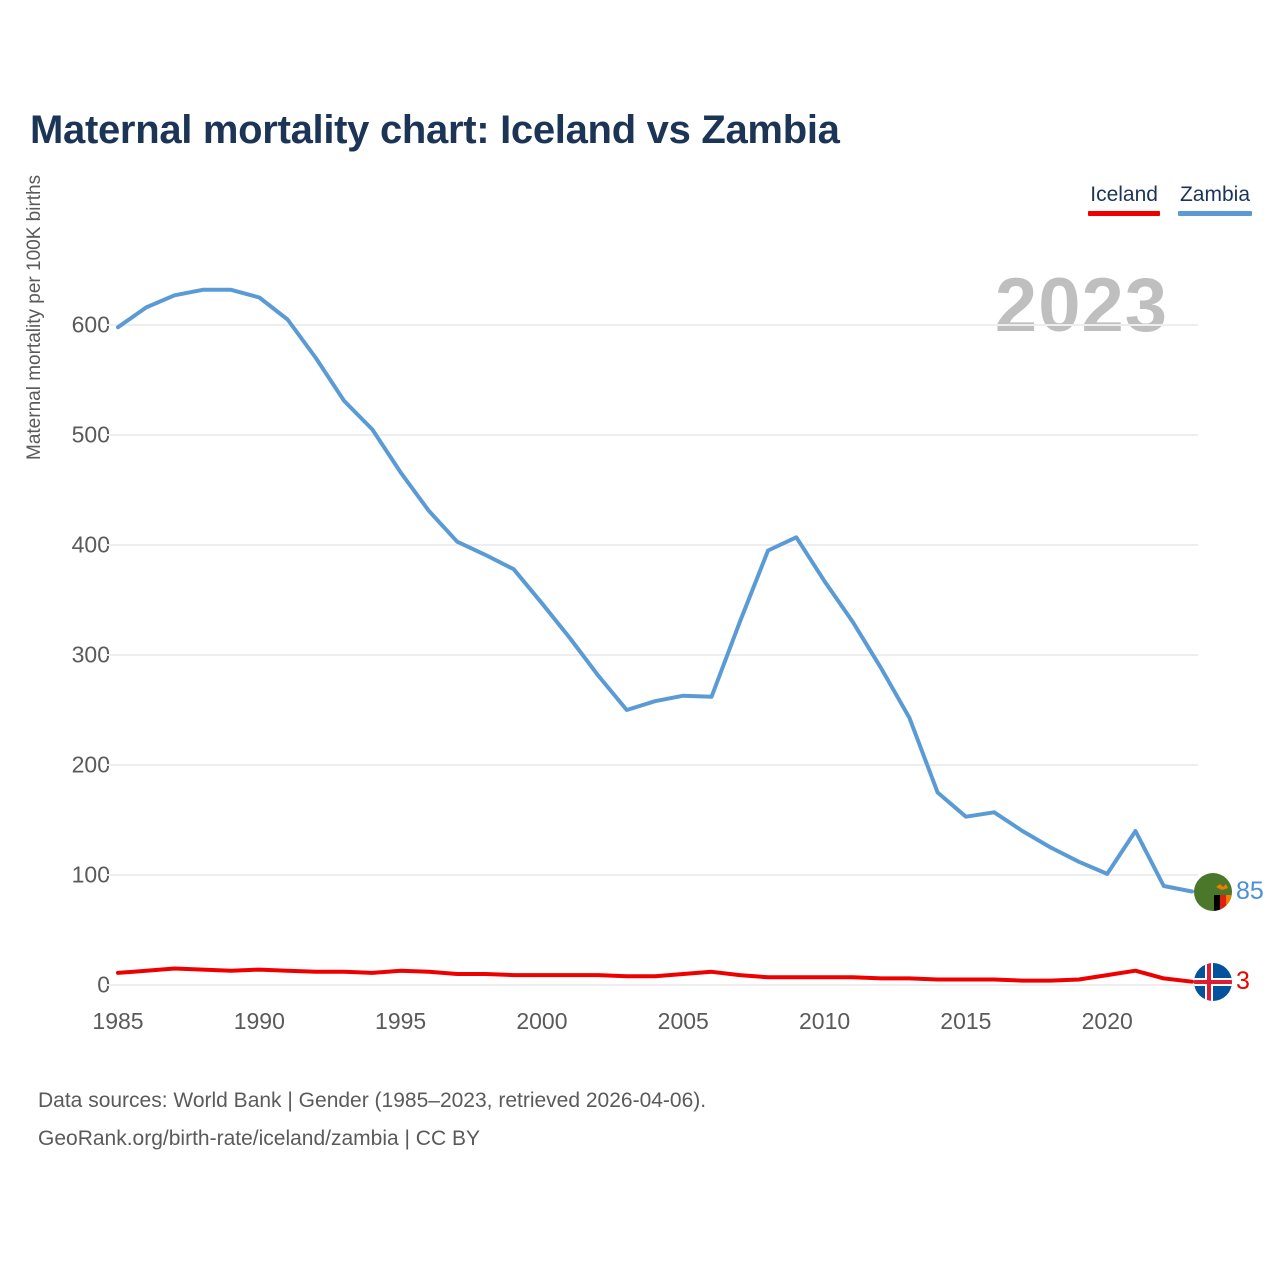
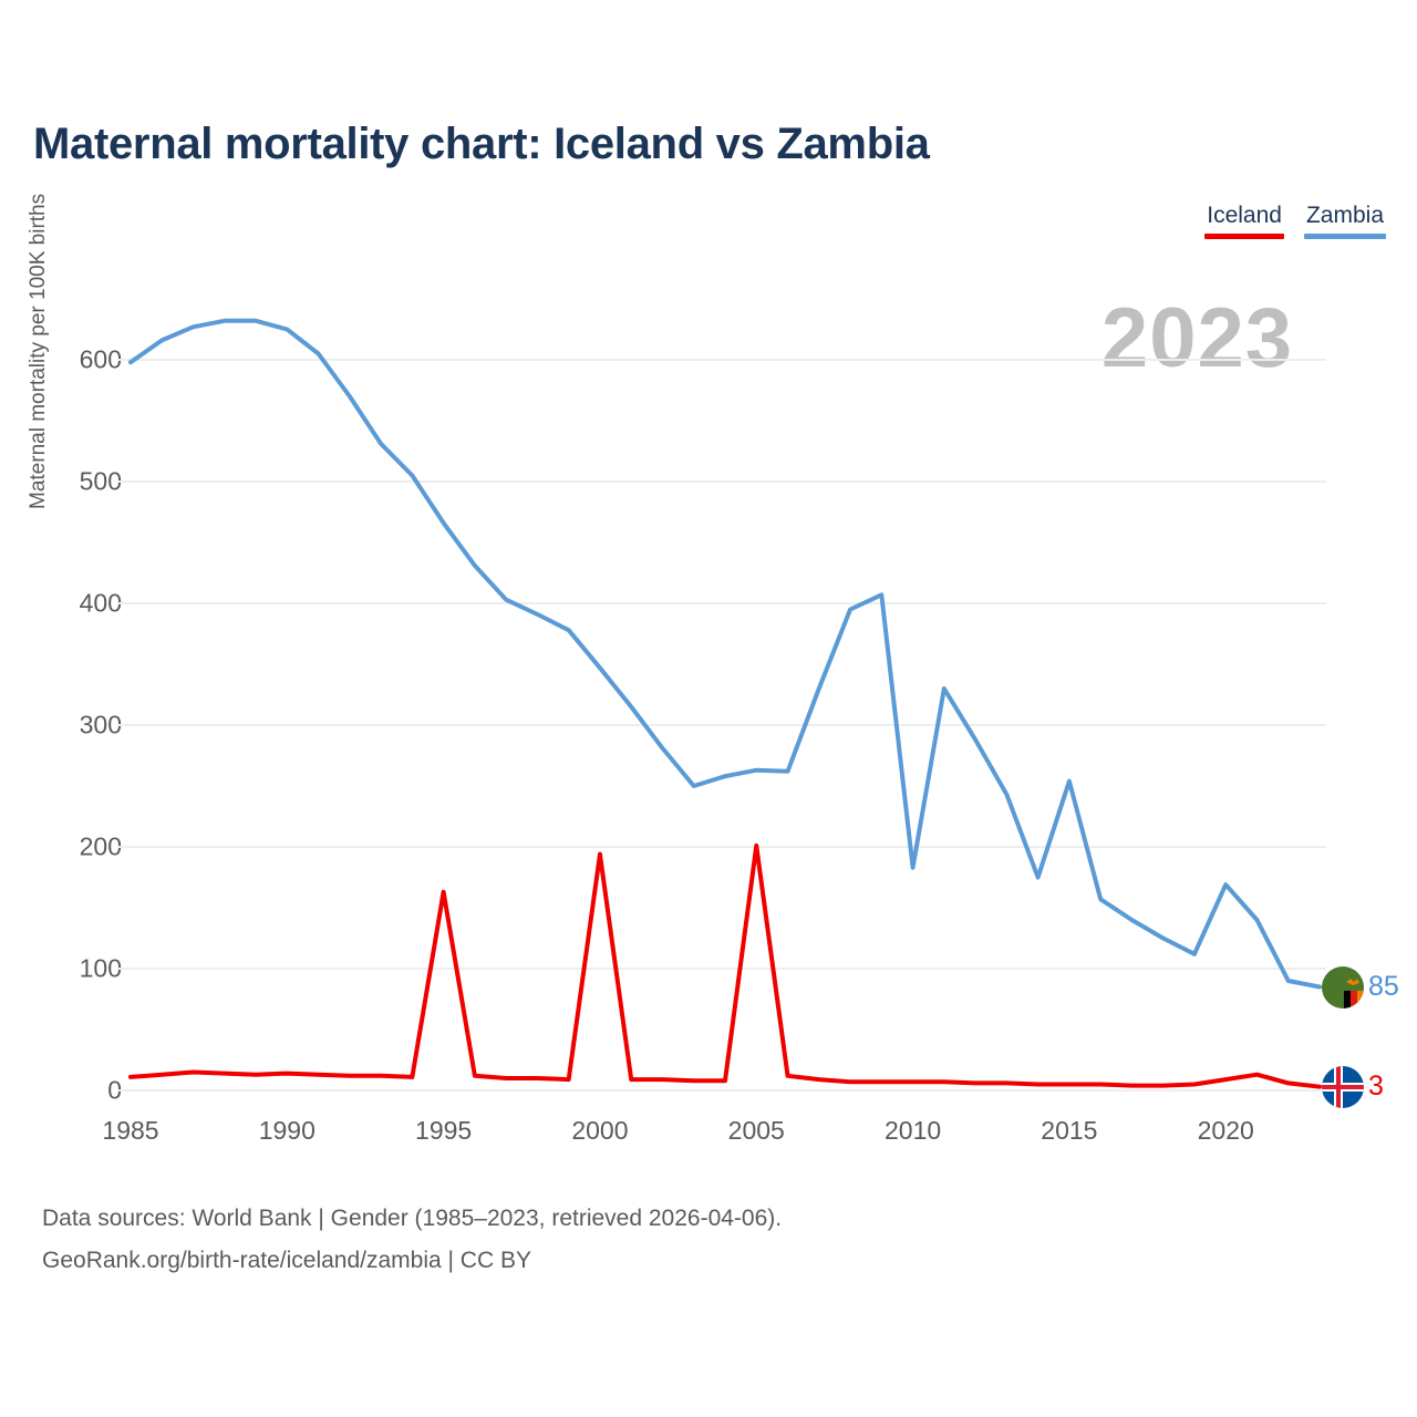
Iceland/1995: 13 -> 163
Iceland/2000: 9 -> 194
Iceland/2005: 10 -> 201
Zambia/2010: 367 -> 183
Zambia/2015: 153 -> 254
Zambia/2020: 101 -> 169
